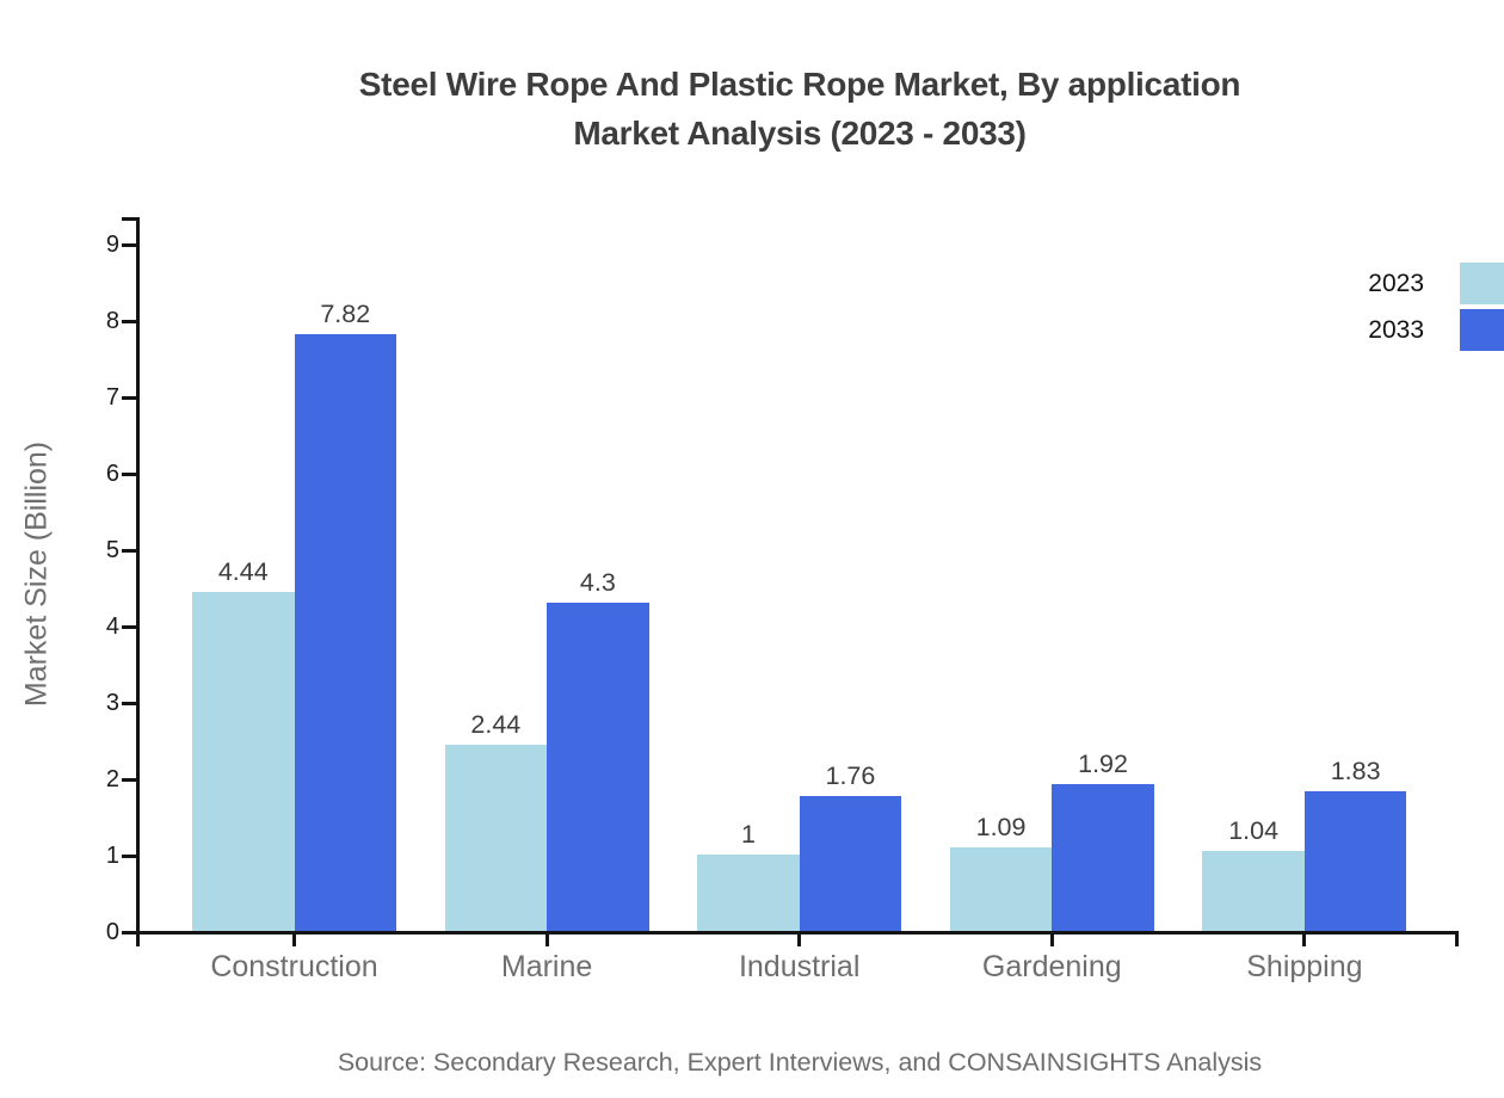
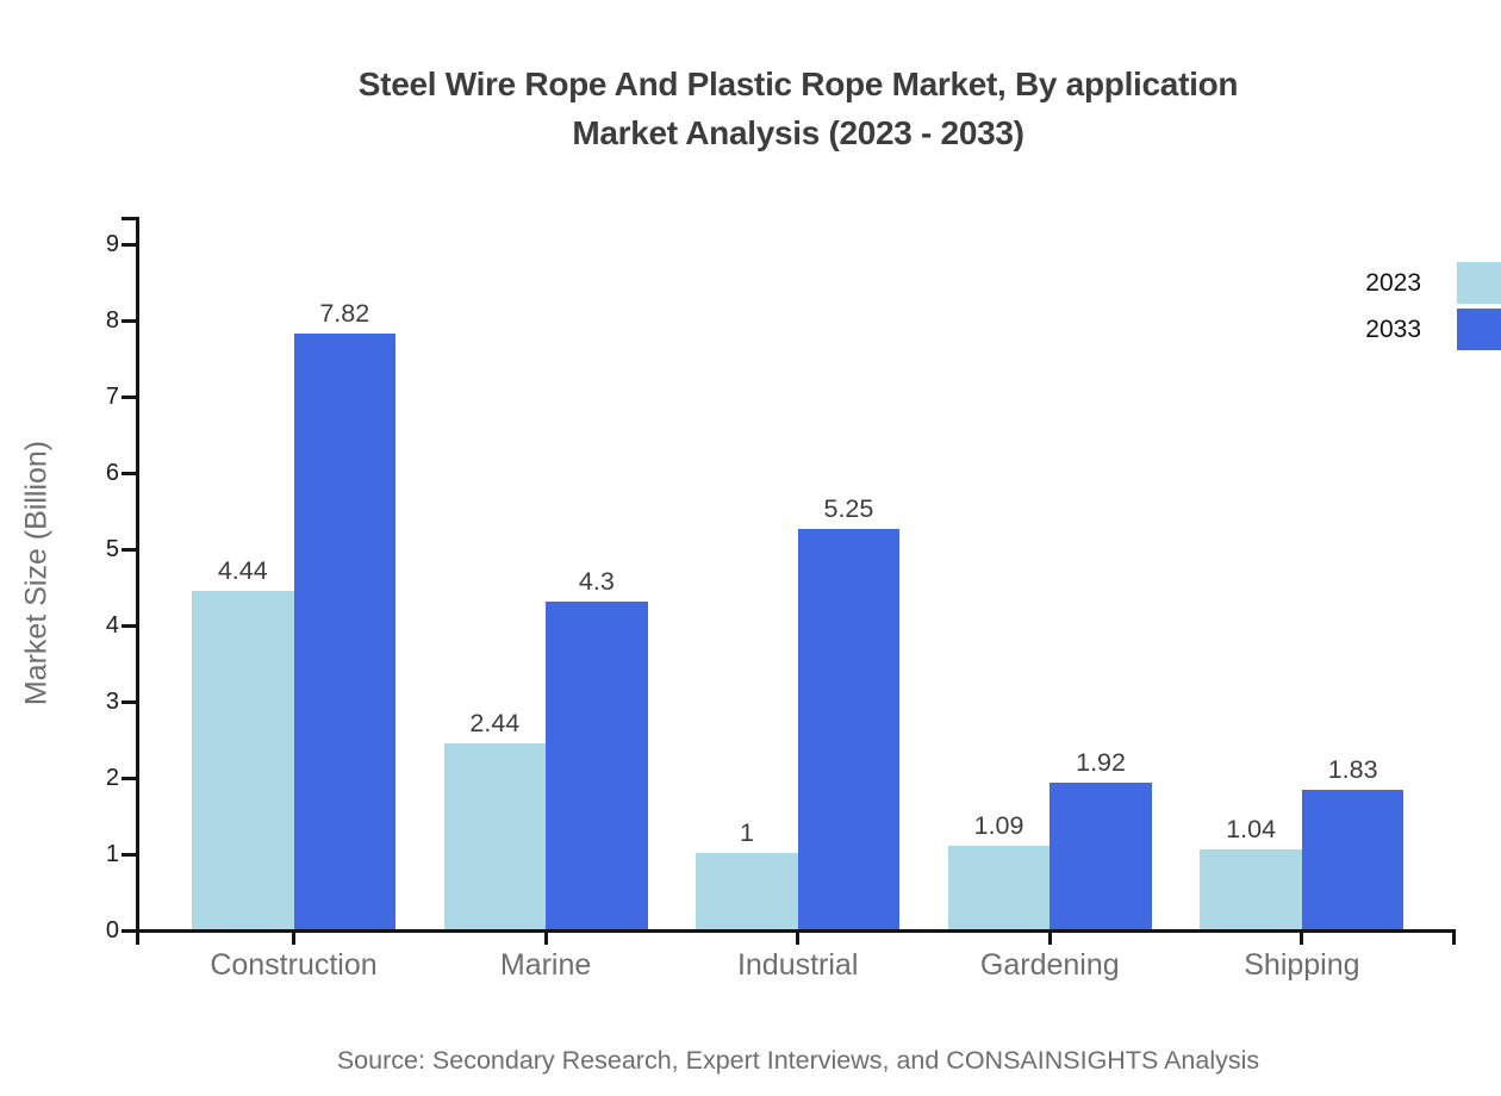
2033/Industrial: 1.76 -> 5.25
